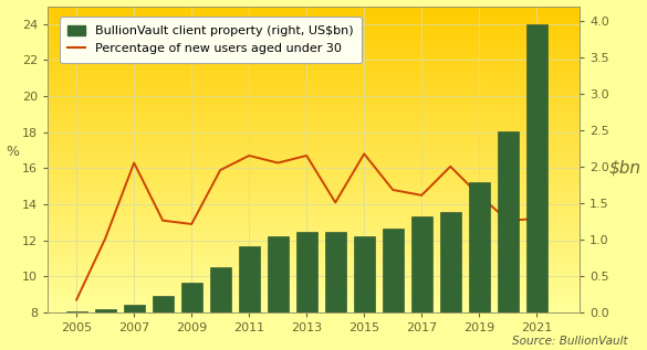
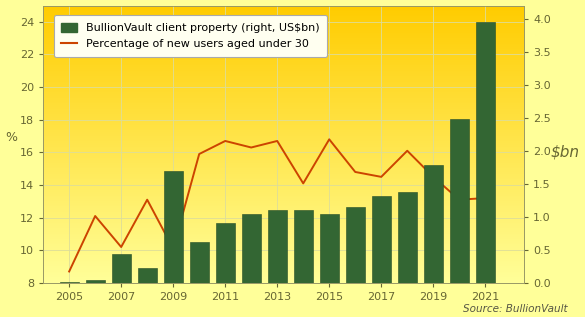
BullionVault client property (right, US$bn)/2007: 0.10 -> 0.44
Percentage of new users aged under 30/2007: 16.3 -> 10.2
BullionVault client property (right, US$bn)/2009: 0.40 -> 1.70
Percentage of new users aged under 30/2009: 12.9 -> 10.1
